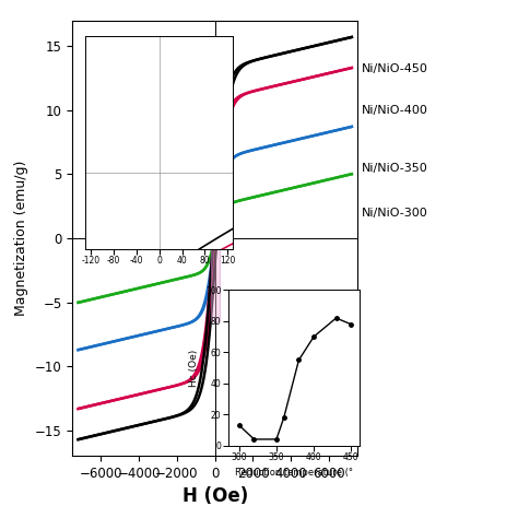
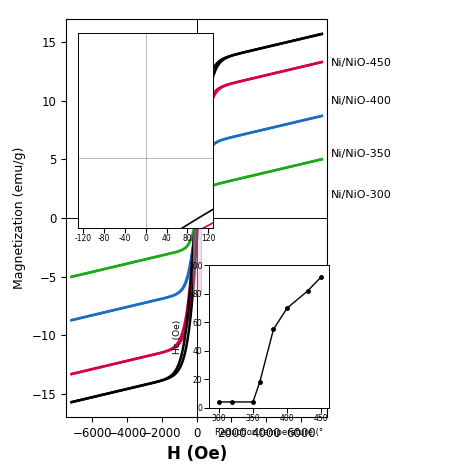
300: 13 -> 4
450: 78 -> 92
